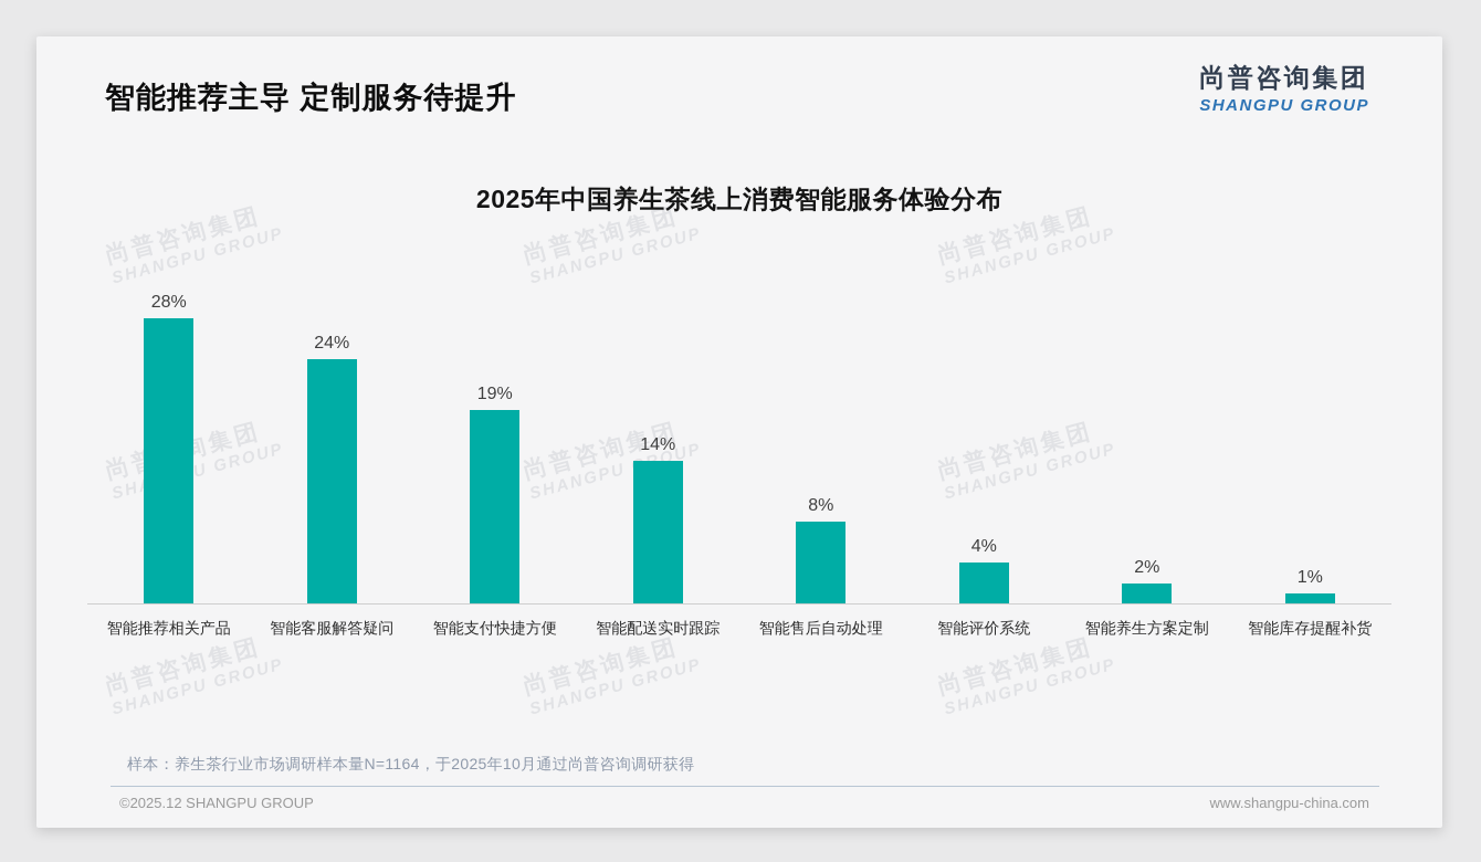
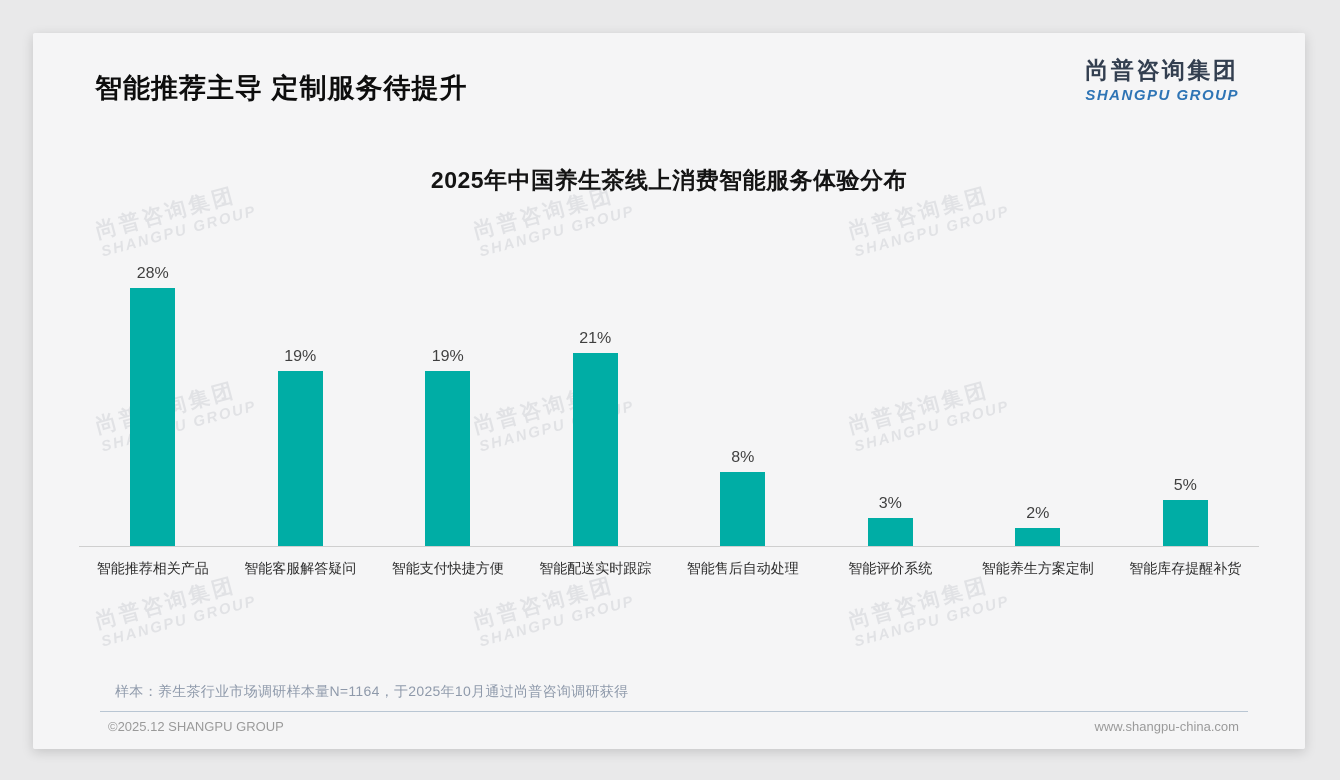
智能客服解答疑问: 24% -> 19%
智能配送实时跟踪: 14% -> 21%
智能评价系统: 4% -> 3%
智能库存提醒补货: 1% -> 5%
